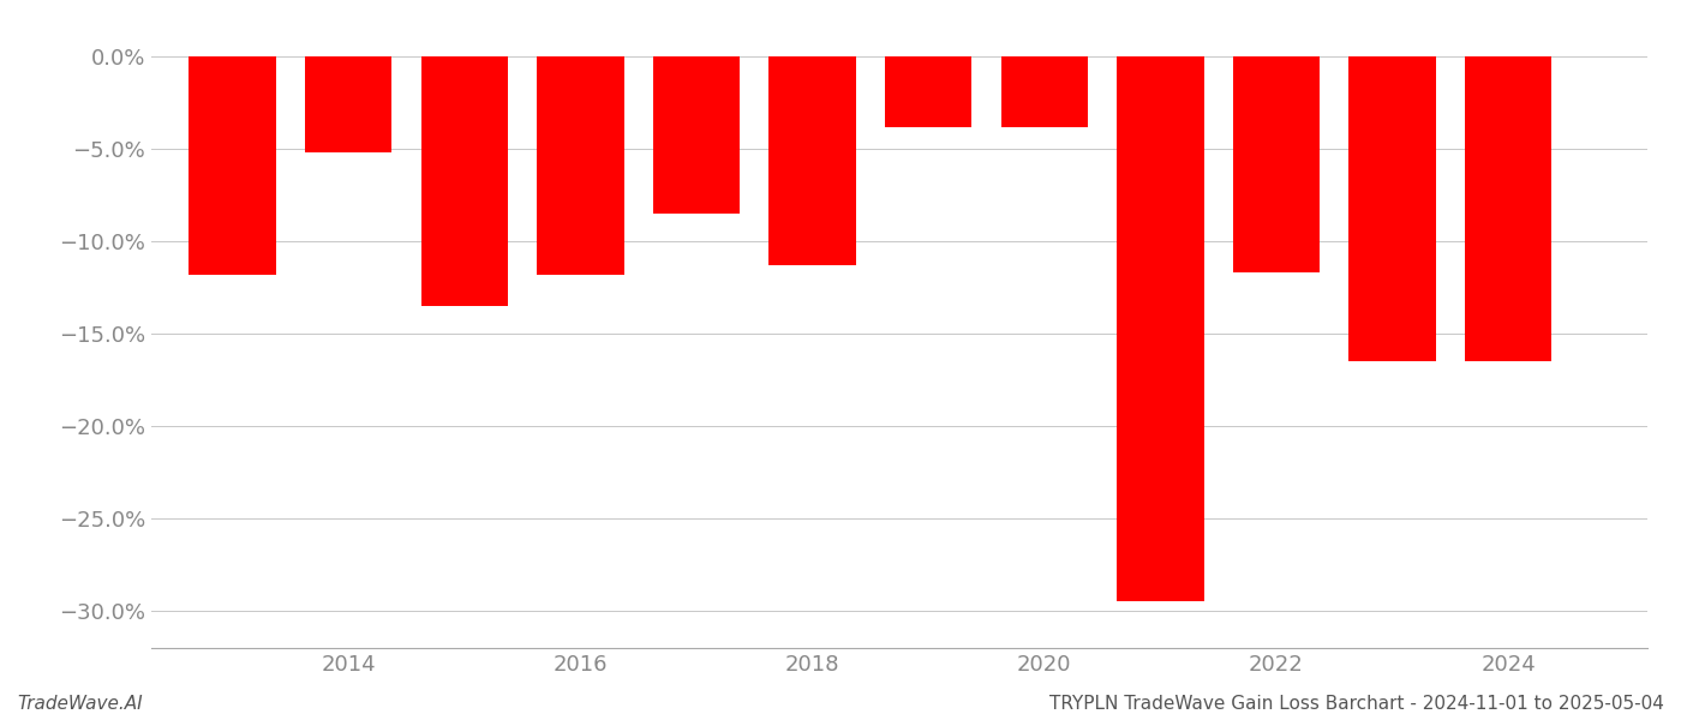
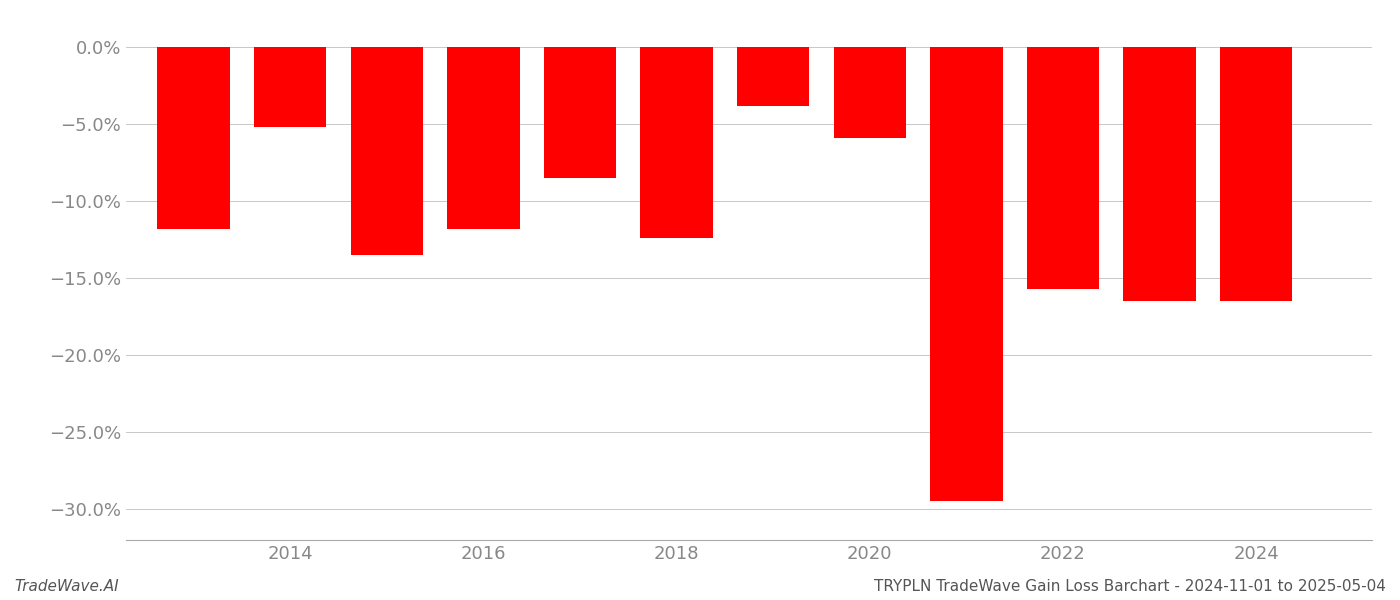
2018: -11.3% -> -12.4%
2020: -3.8% -> -5.9%
2022: -11.7% -> -15.7%
